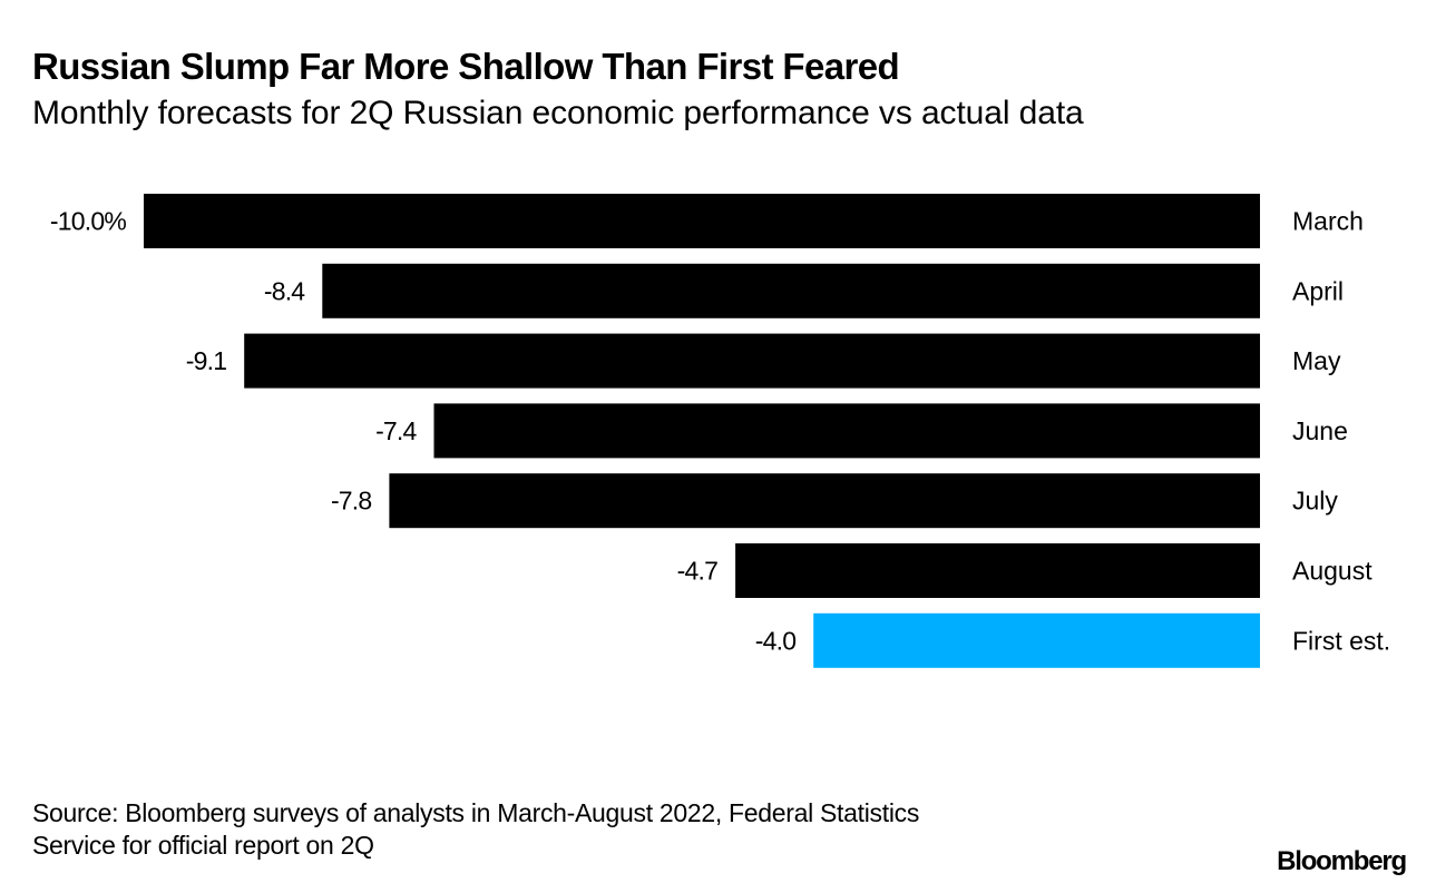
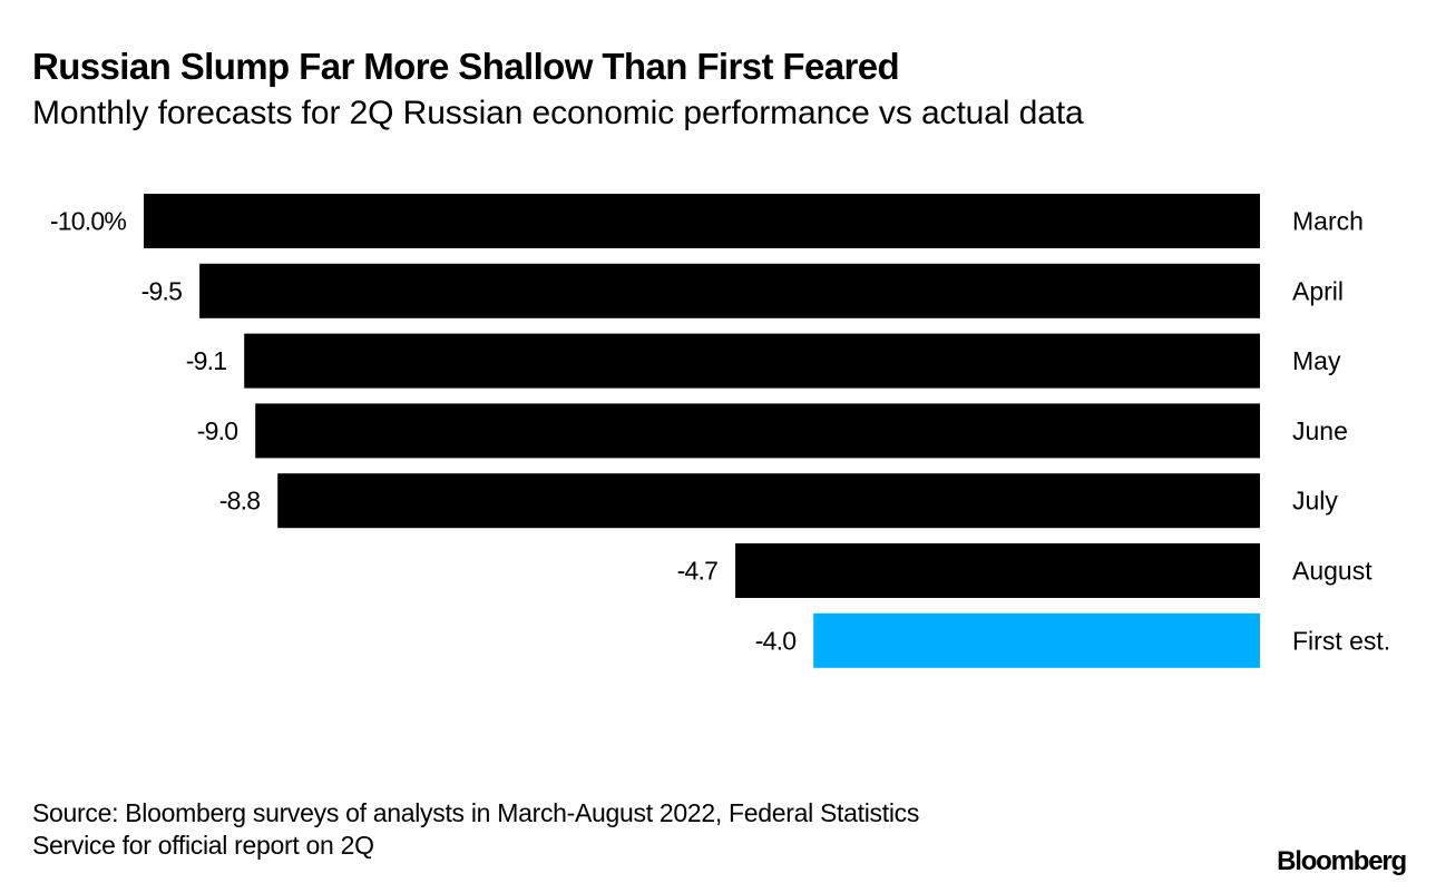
April: -8.4 -> -9.5
June: -7.4 -> -9.0
July: -7.8 -> -8.8
